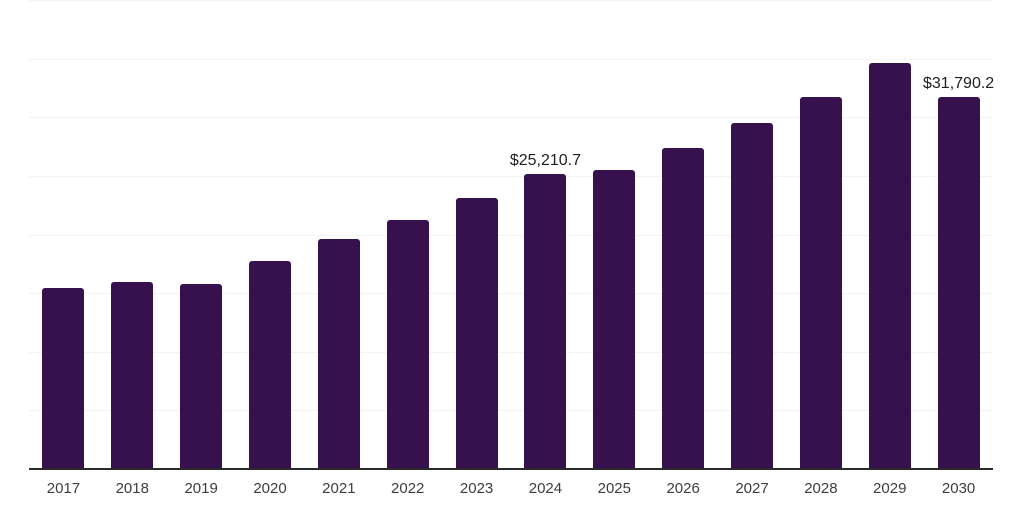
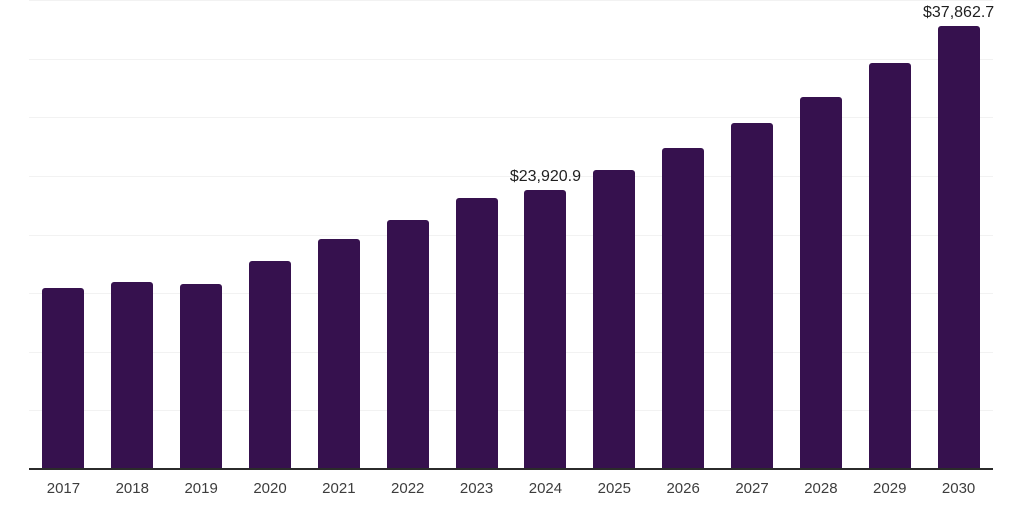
2024: $25,210.7 -> $23,920.9
2030: $31,790.2 -> $37,862.7
